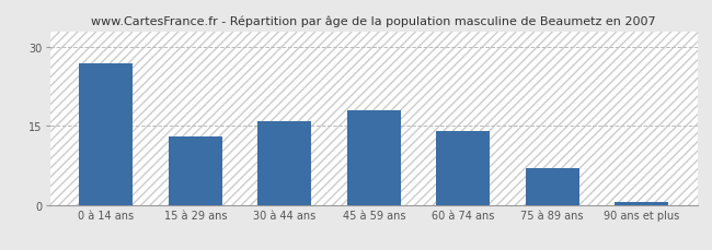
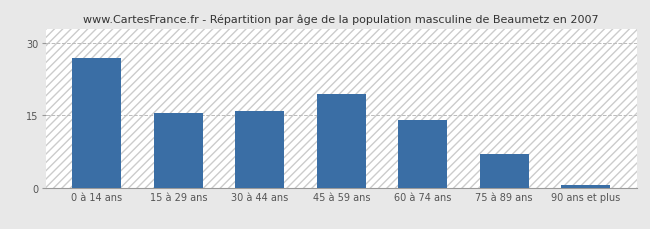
15 à 29 ans: 13.0 -> 15.5
45 à 59 ans: 18.0 -> 19.5
